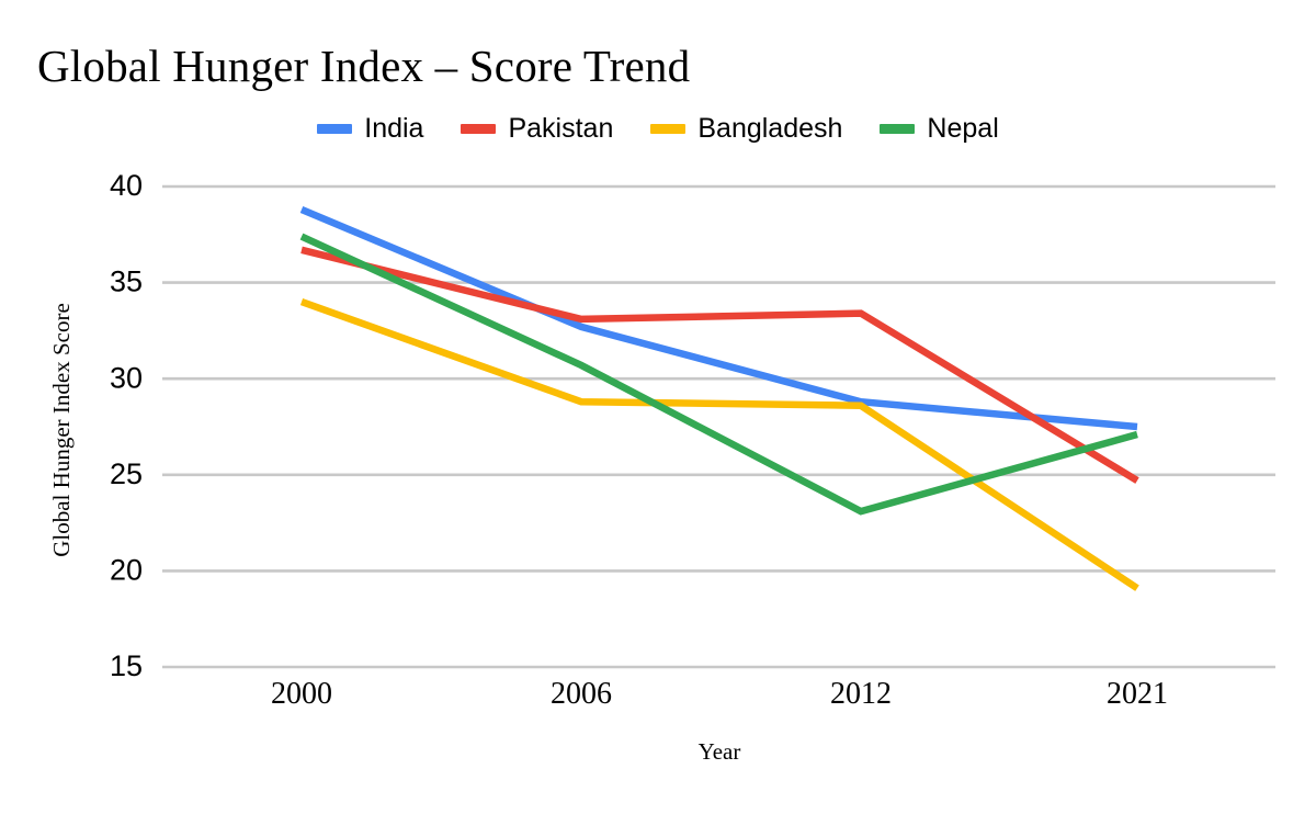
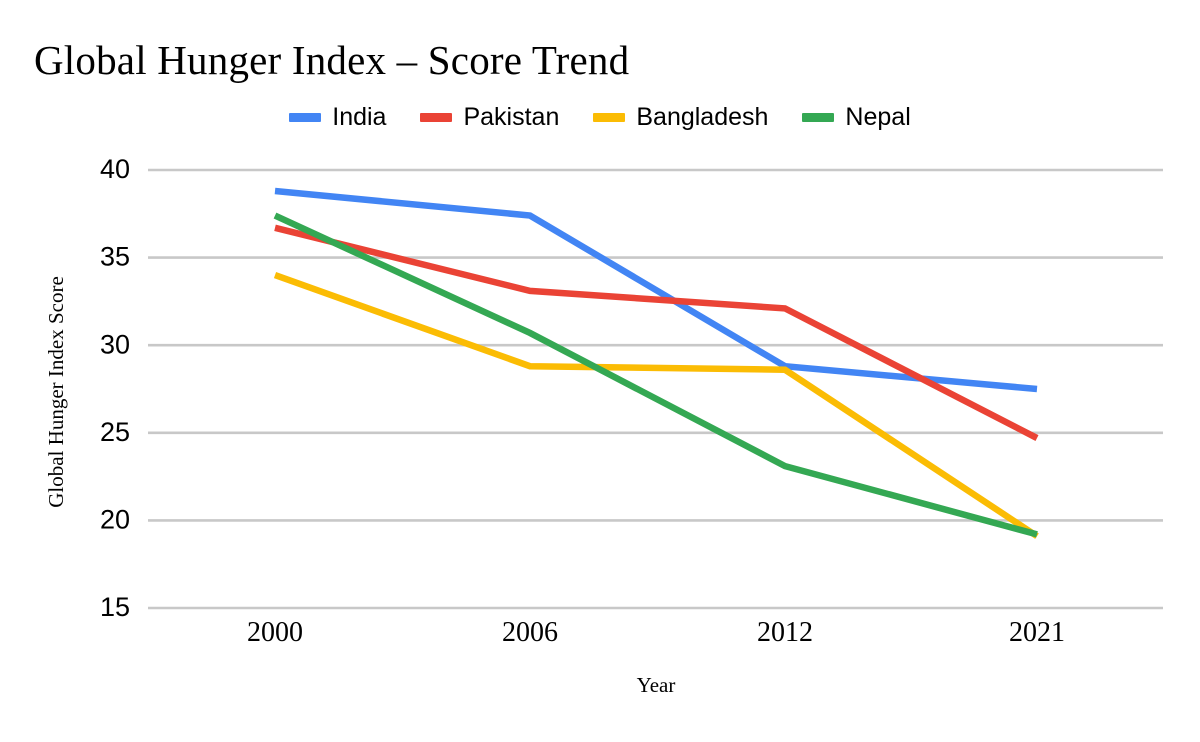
India/2006: 32.7 -> 37.4
Pakistan/2012: 33.4 -> 32.1
Nepal/2021: 27.1 -> 19.2
